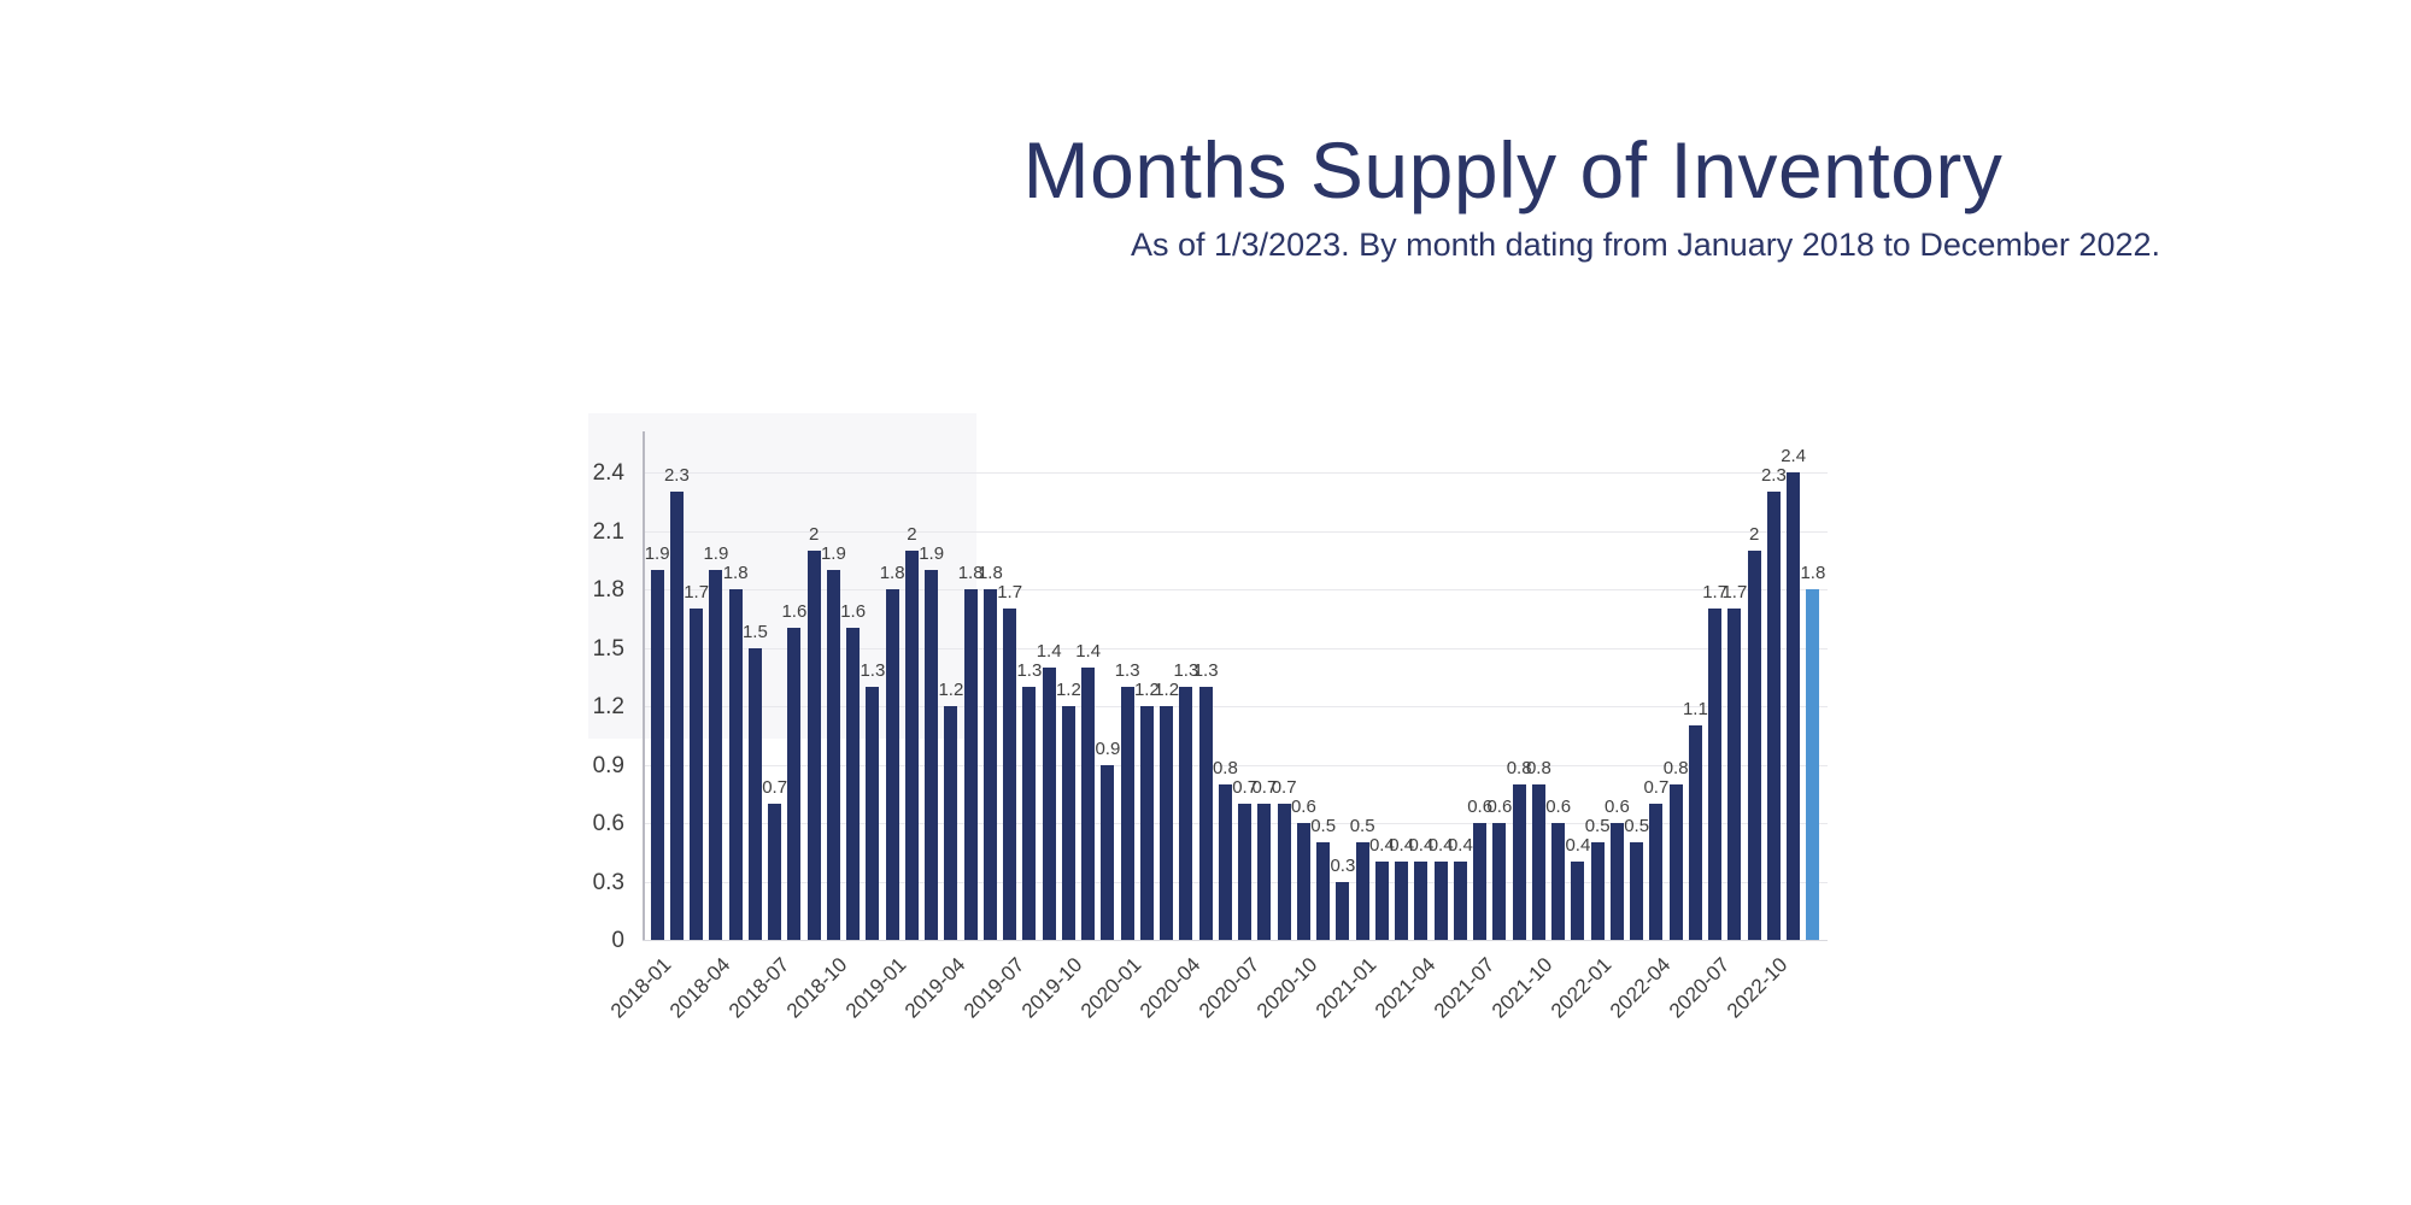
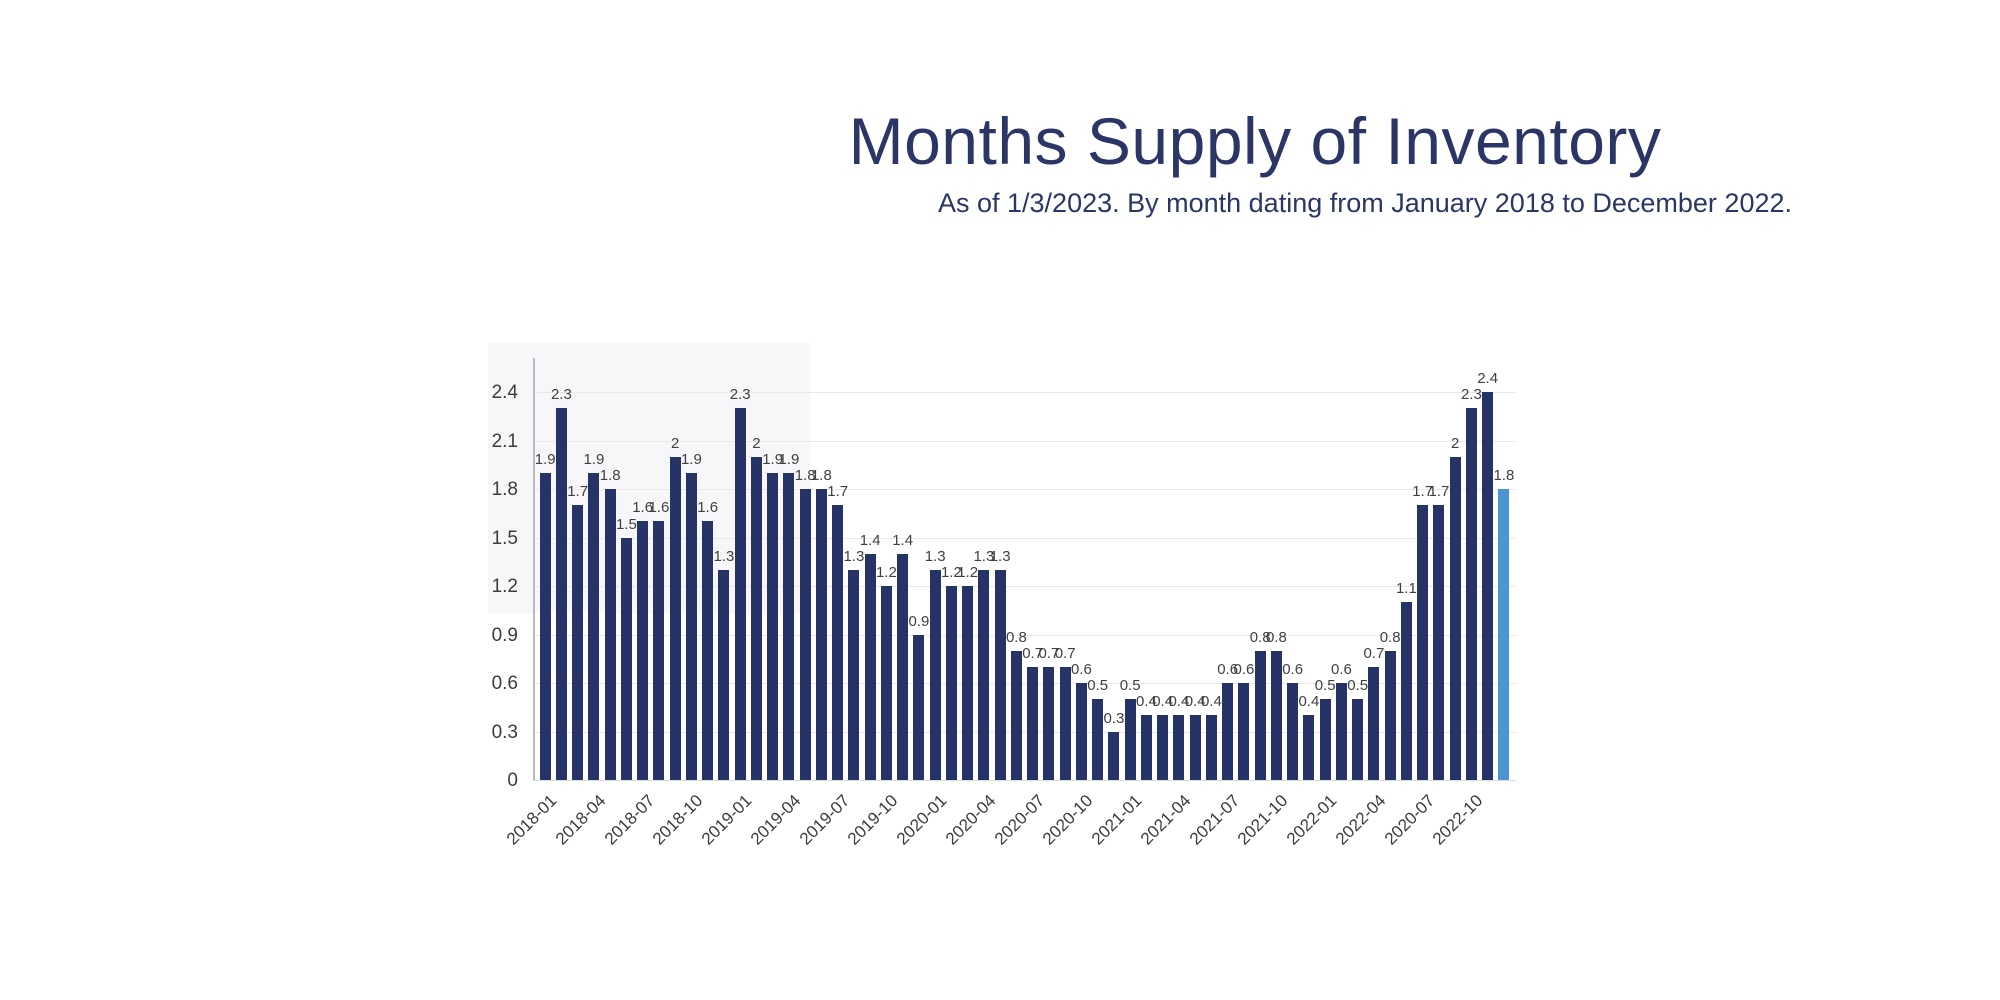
2018-07: 0.7 -> 1.6
2019-01: 1.8 -> 2.3
2019-04: 1.2 -> 1.9
